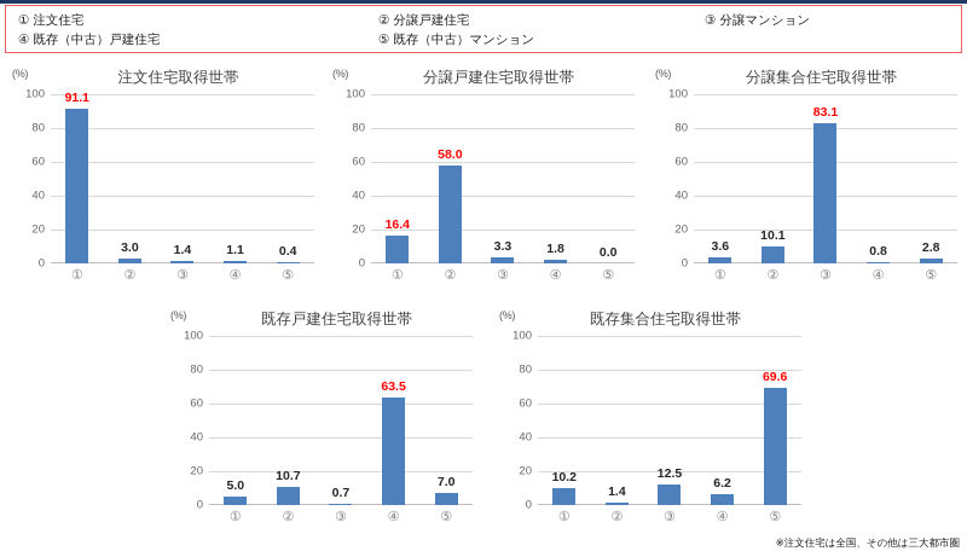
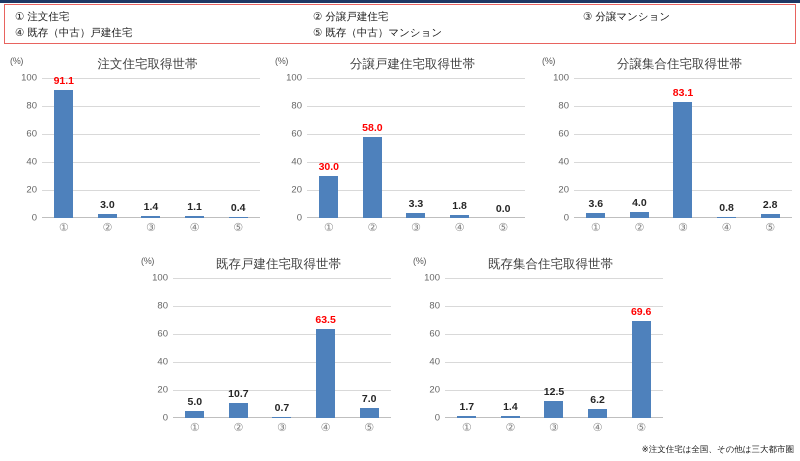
分譲戸建住宅取得世帯/①: 16.4 -> 30.0
分譲集合住宅取得世帯/②: 10.1 -> 4.0
既存集合住宅取得世帯/①: 10.2 -> 1.7
